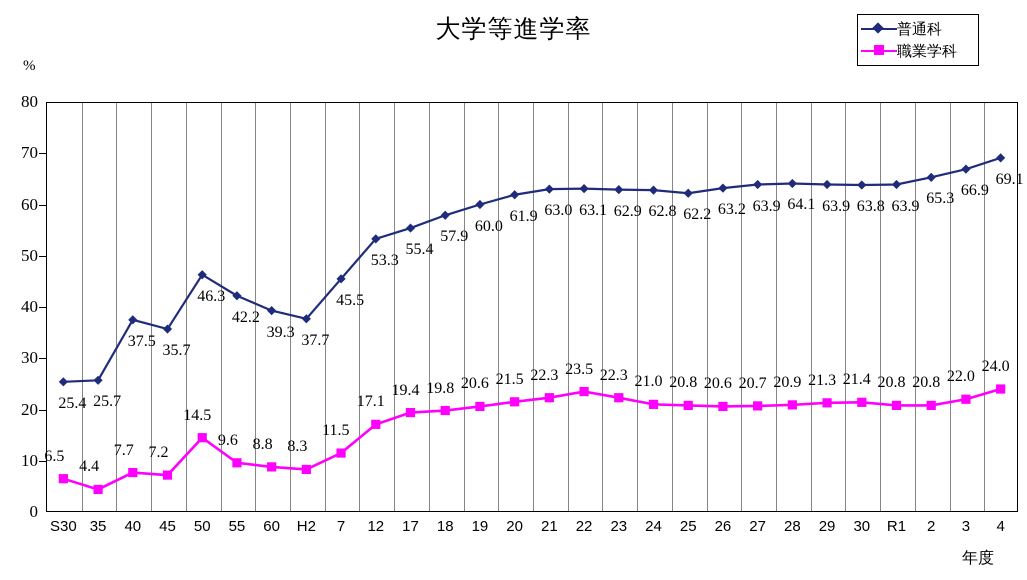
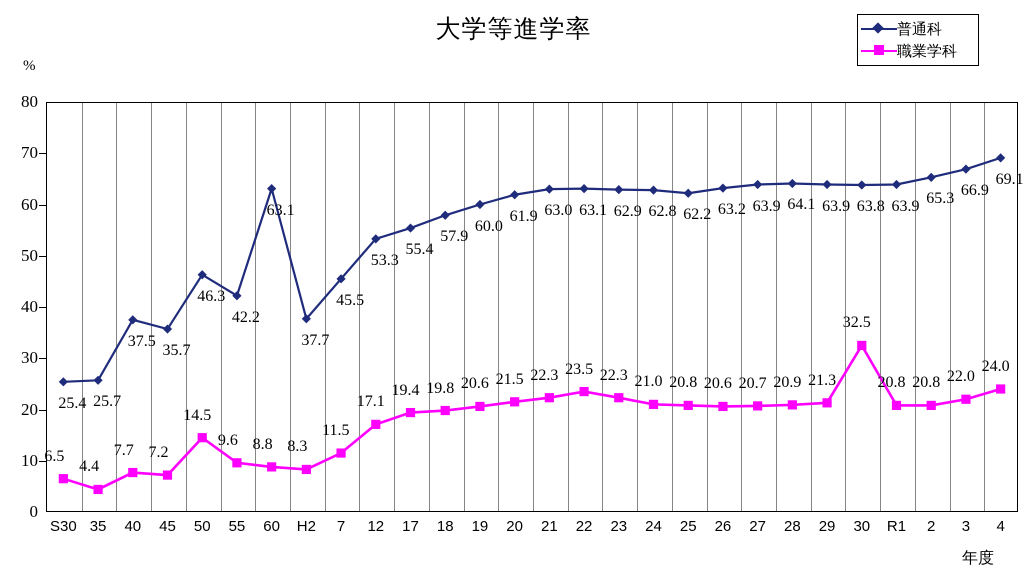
普通科/60: 39.3 -> 63.1
職業学科/30: 21.4 -> 32.5
